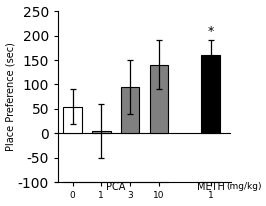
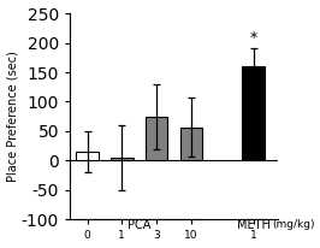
0: 55 -> 15
3: 95 -> 75
10: 140 -> 57
